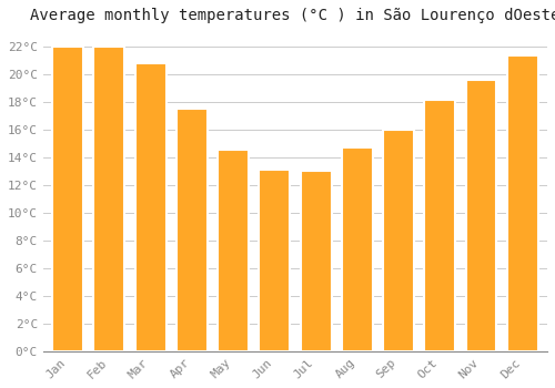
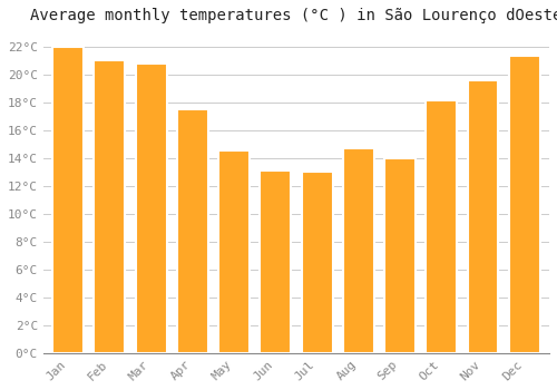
Feb: 22.0°C -> 21.0°C
Sep: 16.0°C -> 14.0°C
